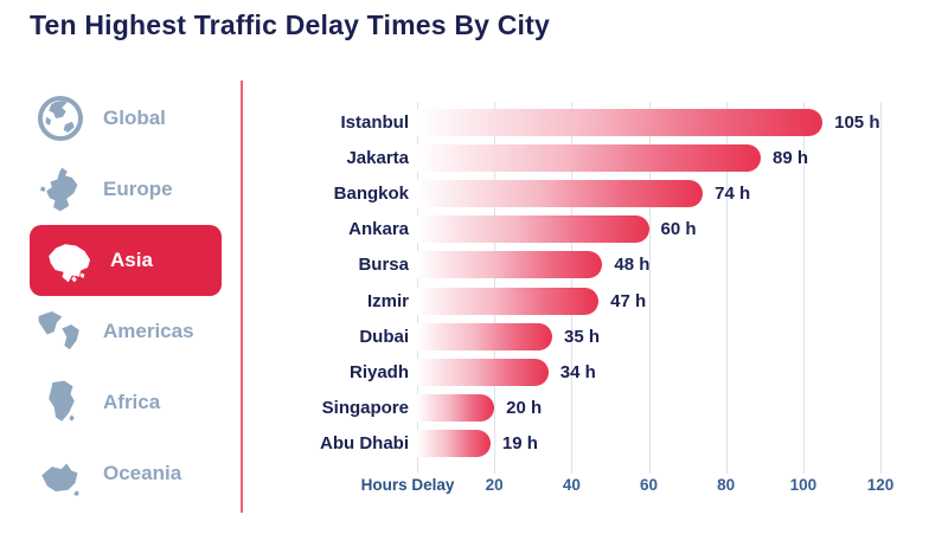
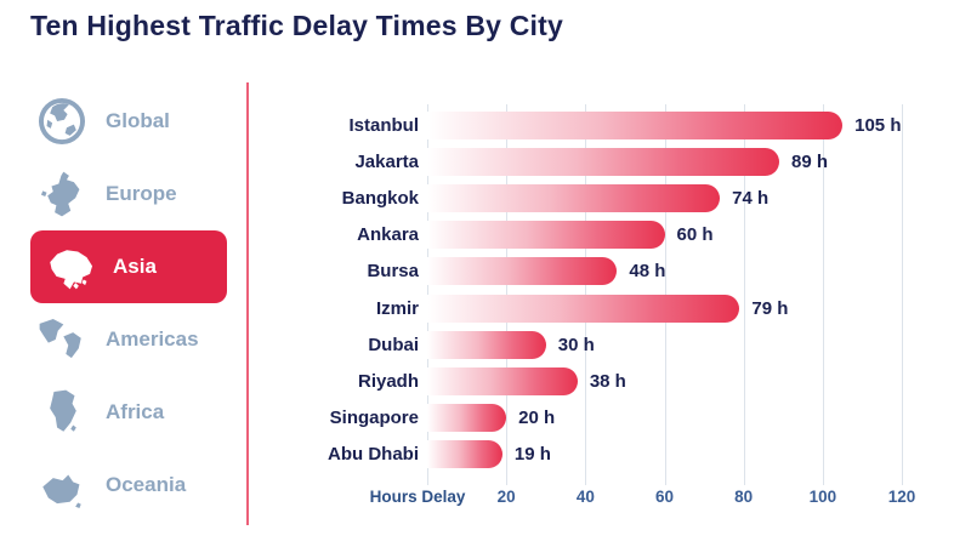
Izmir: 47 -> 79
Dubai: 35 -> 30
Riyadh: 34 -> 38
